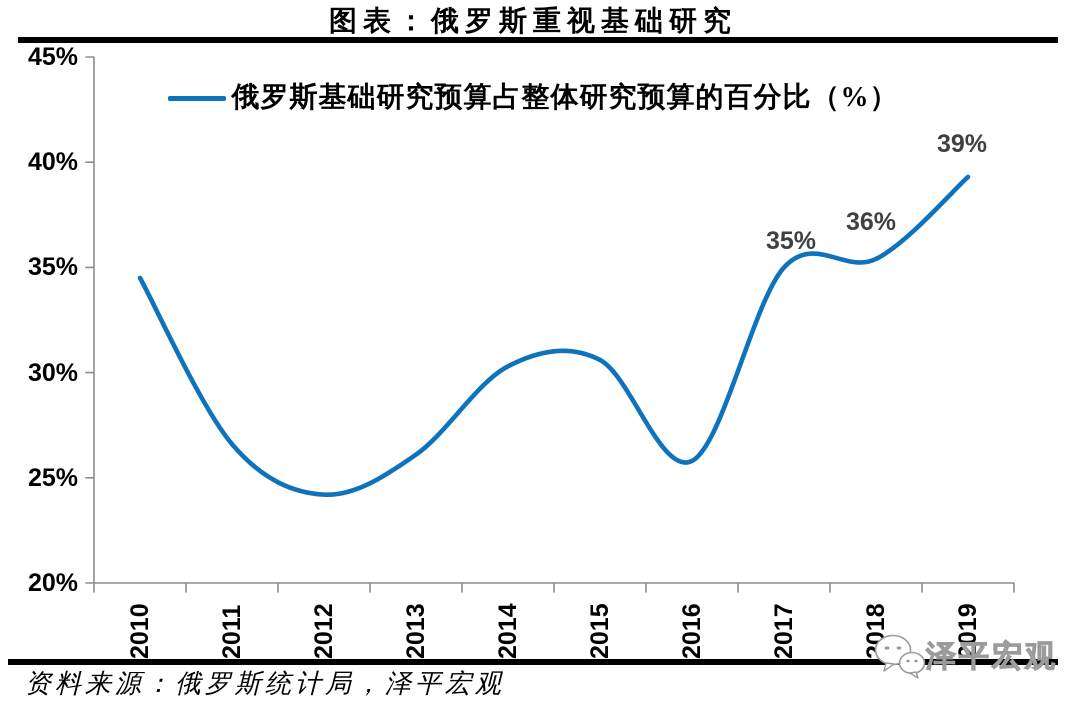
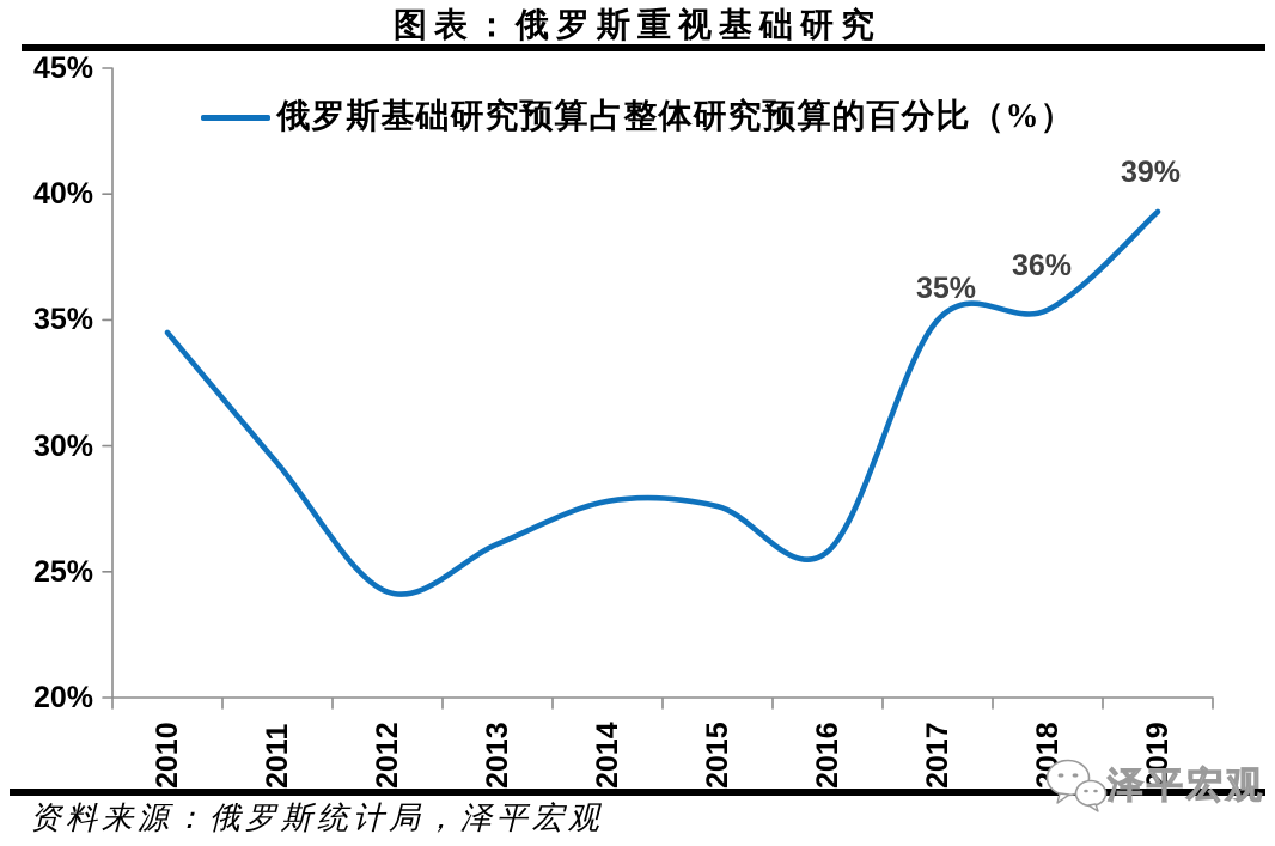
2011: 26.6% -> 29.3%
2014: 30.3% -> 27.8%
2015: 30.6% -> 27.6%
